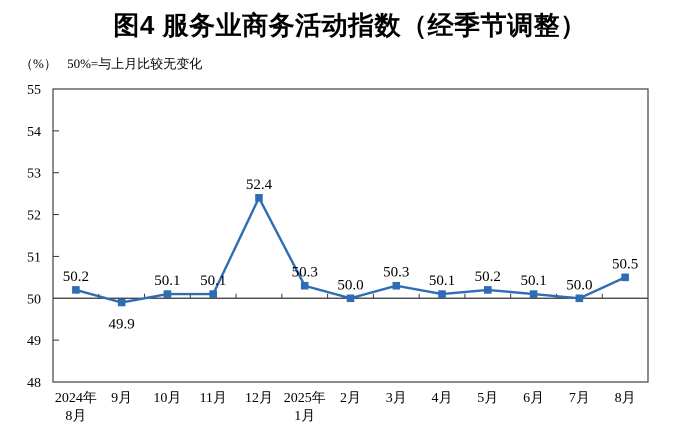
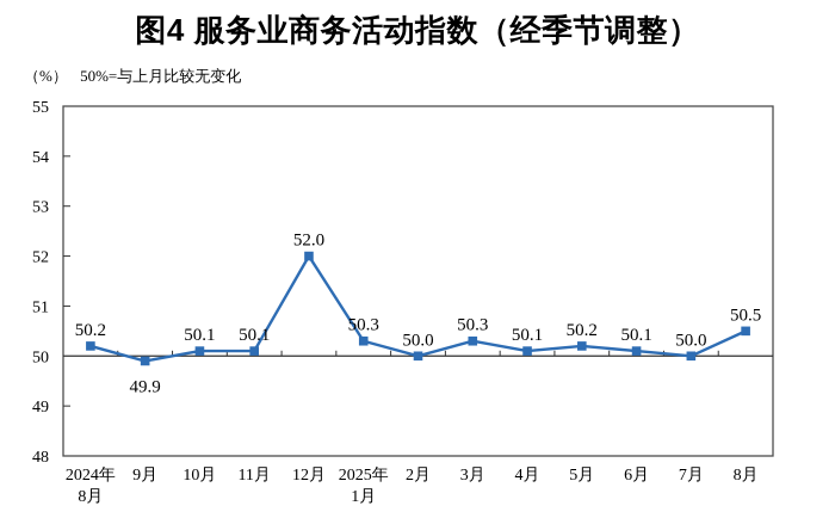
12月: 52.4 -> 52.0
